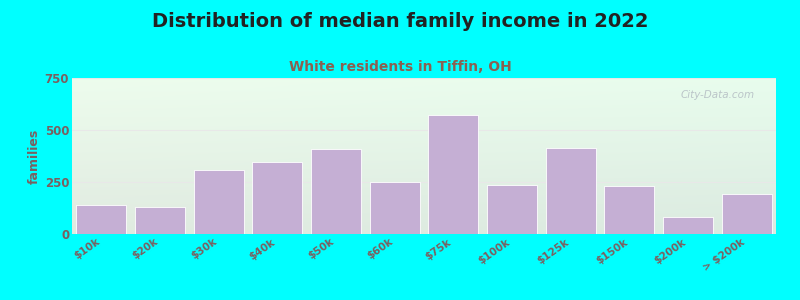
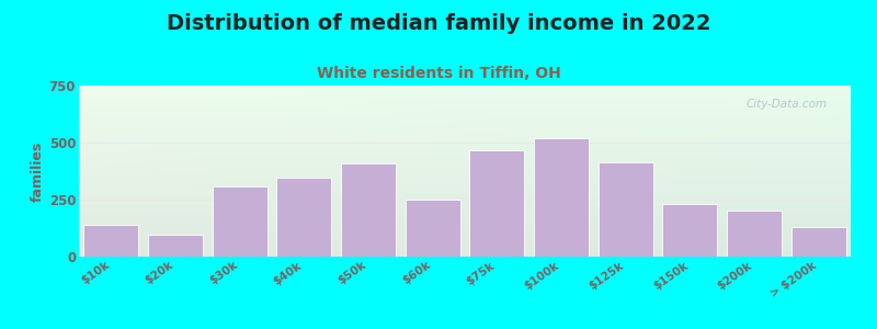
$20k: 130 -> 95
$75k: 570 -> 465
$100k: 235 -> 520
$200k: 80 -> 200
> $200k: 190 -> 130
